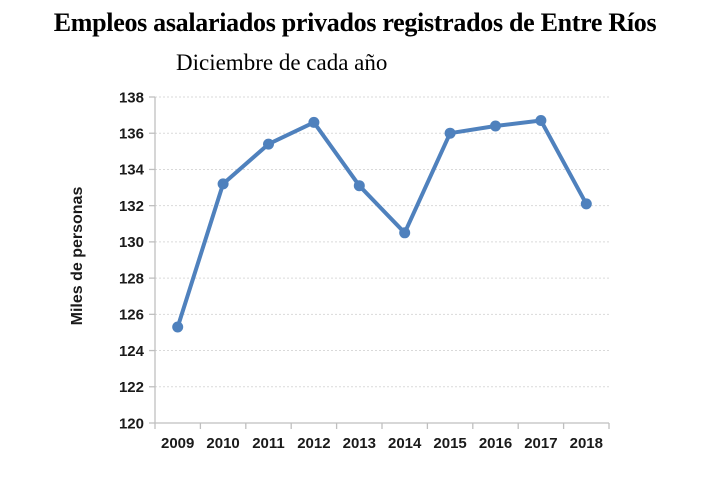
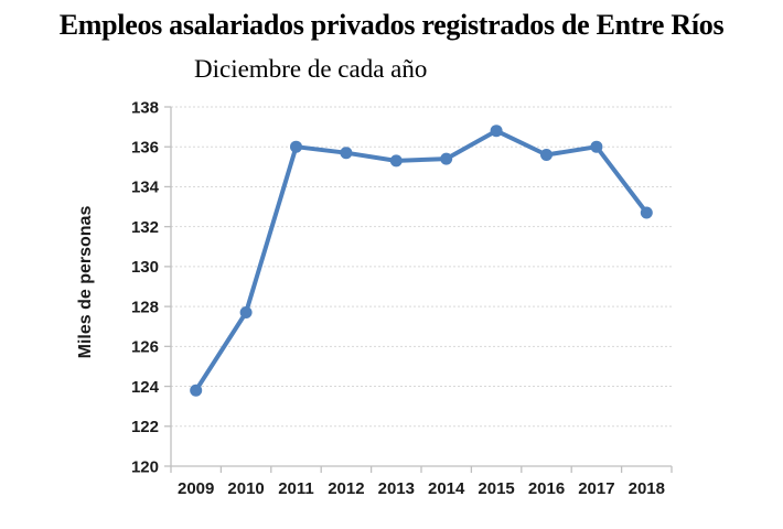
2009: 125.3 -> 123.8
2010: 133.2 -> 127.7
2011: 135.4 -> 136.0
2012: 136.6 -> 135.7
2013: 133.1 -> 135.3
2014: 130.5 -> 135.4
2015: 136.0 -> 136.8
2016: 136.4 -> 135.6
2017: 136.7 -> 136.0
2018: 132.1 -> 132.7
